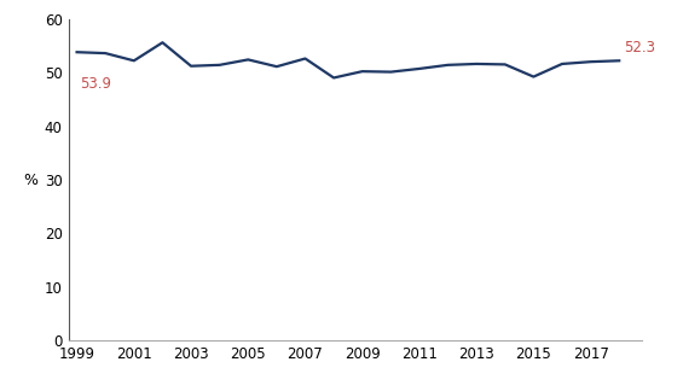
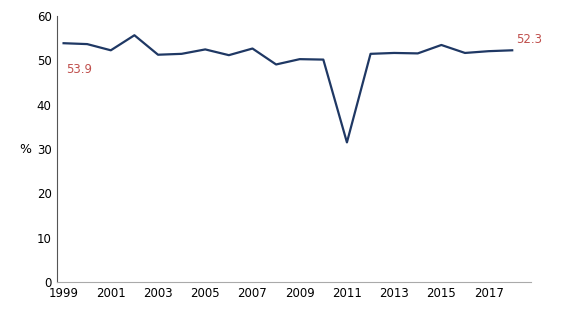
2011: 50.8 -> 31.5
2015: 49.3 -> 53.5
